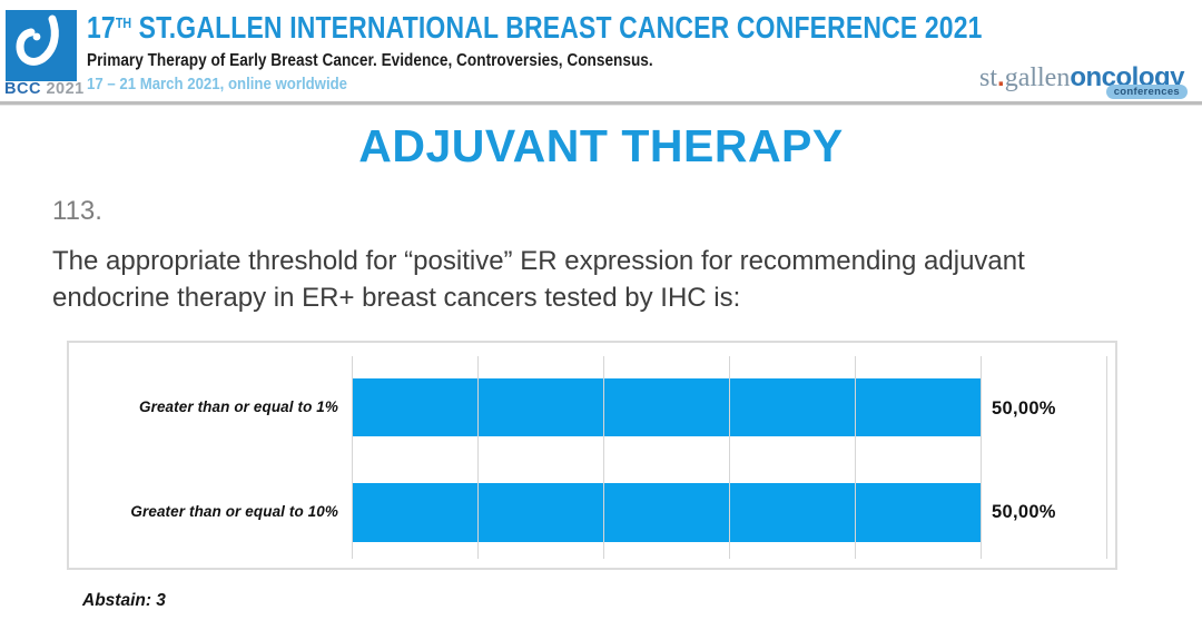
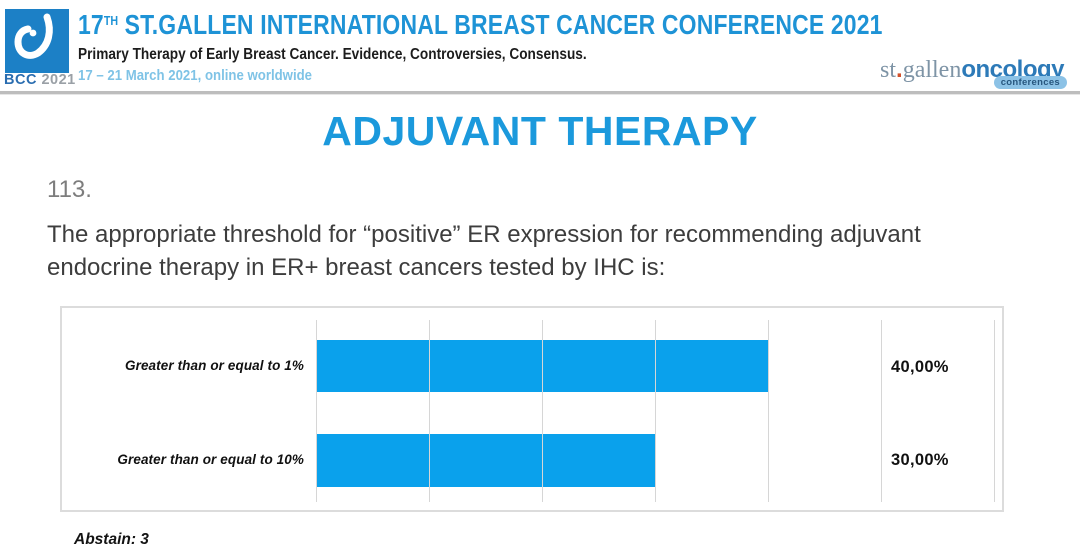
Greater than or equal to 1%: 50,00% -> 40,00%
Greater than or equal to 10%: 50,00% -> 30,00%
